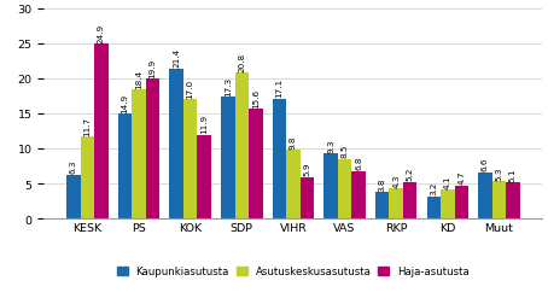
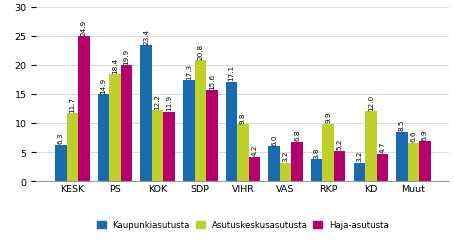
Kaupunkiasutusta/KOK: 21.4 -> 23.4
Asutuskeskusasutusta/KOK: 17.0 -> 12.2
Haja-asutusta/VIHR: 5.9 -> 4.2
Kaupunkiasutusta/VAS: 9.3 -> 6.0
Asutuskeskusasutusta/VAS: 8.5 -> 3.2
Asutuskeskusasutusta/RKP: 4.3 -> 9.9
Asutuskeskusasutusta/KD: 4.1 -> 12.0
Kaupunkiasutusta/Muut: 6.6 -> 8.5
Asutuskeskusasutusta/Muut: 5.3 -> 6.6
Haja-asutusta/Muut: 5.1 -> 6.9
